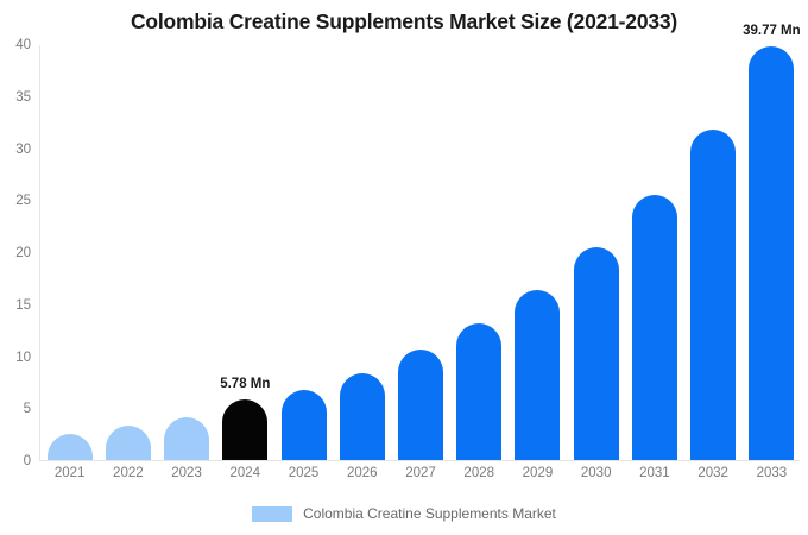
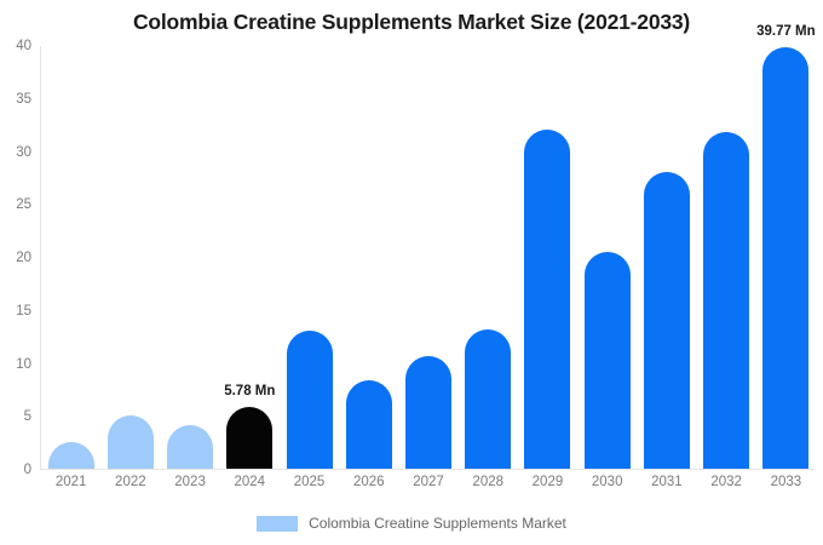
2022: 3 -> 5
2025: 7 -> 13
2029: 16 -> 32
2031: 26 -> 28
